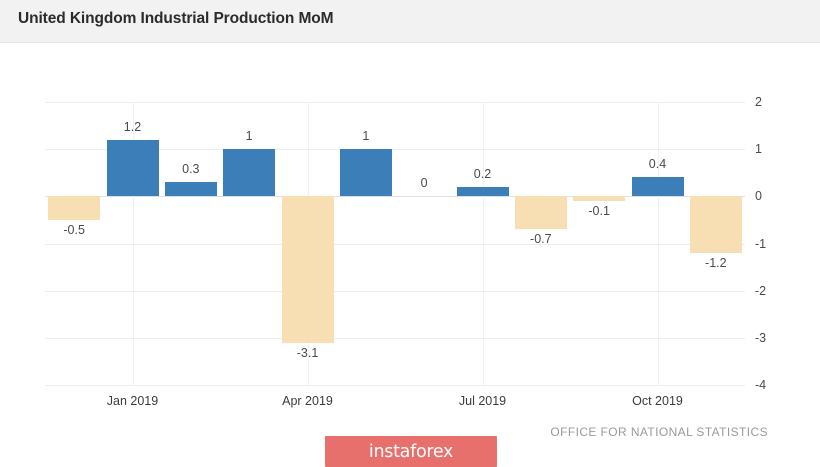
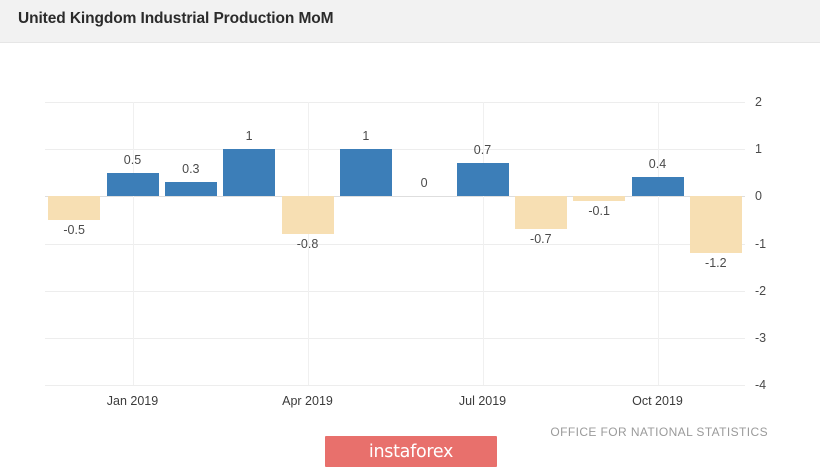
Jan 2019: 1.2 -> 0.5
Apr 2019: -3.1 -> -0.8
Jul 2019: 0.2 -> 0.7
